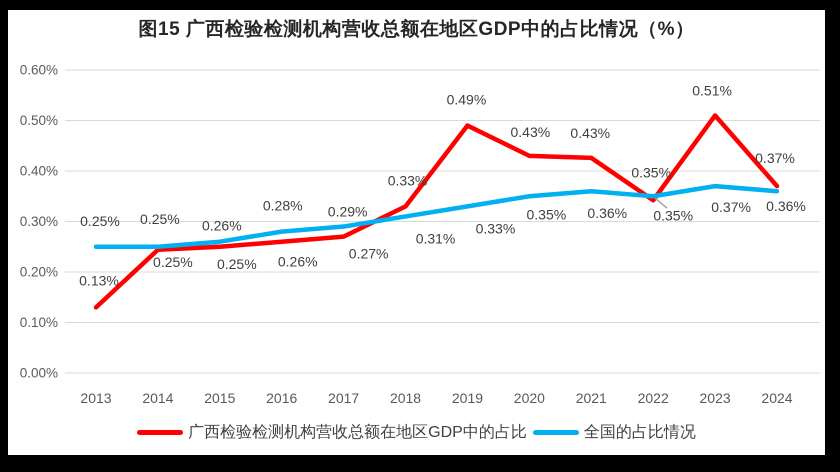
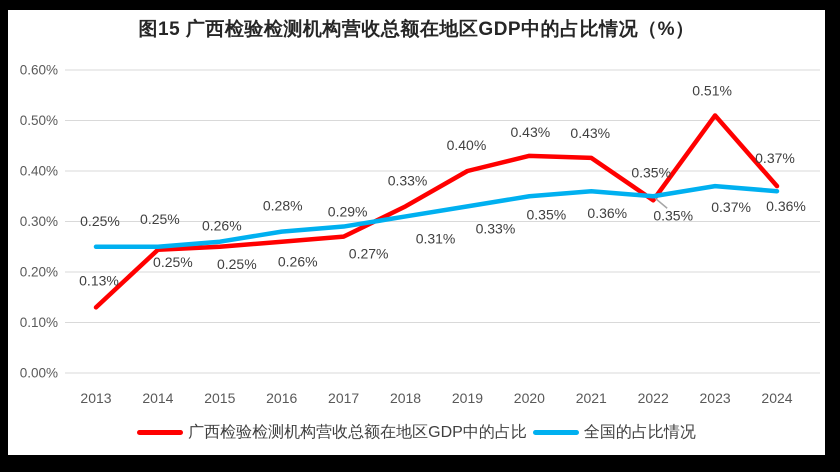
广西检验检测机构营收总额在地区GDP中的占比/2019: 0.49% -> 0.40%
